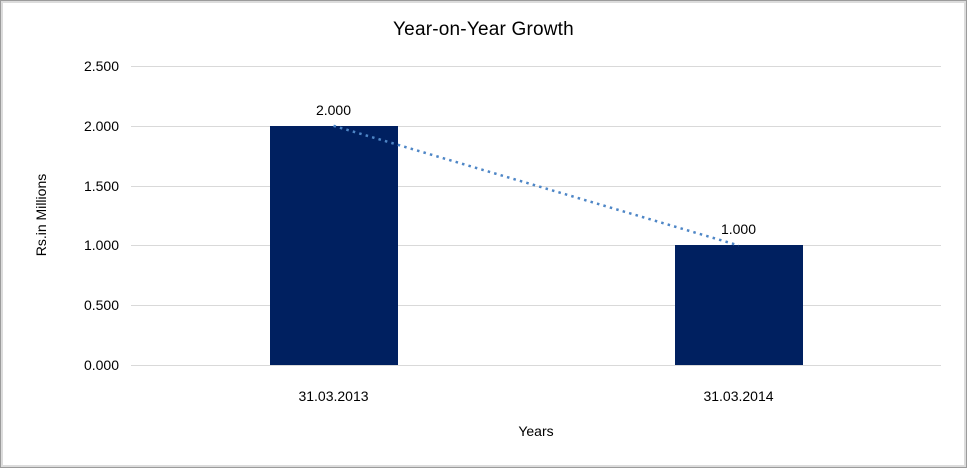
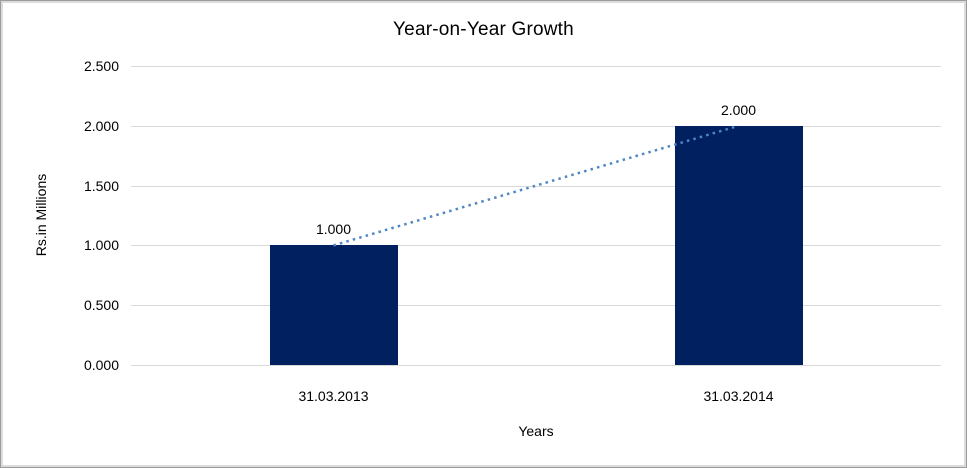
31.03.2013: 2.000 -> 1.000
31.03.2014: 1.000 -> 2.000
